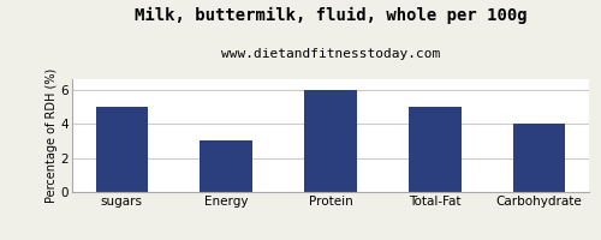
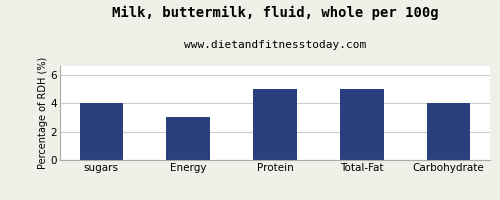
sugars: 5 -> 4
Protein: 6 -> 5
